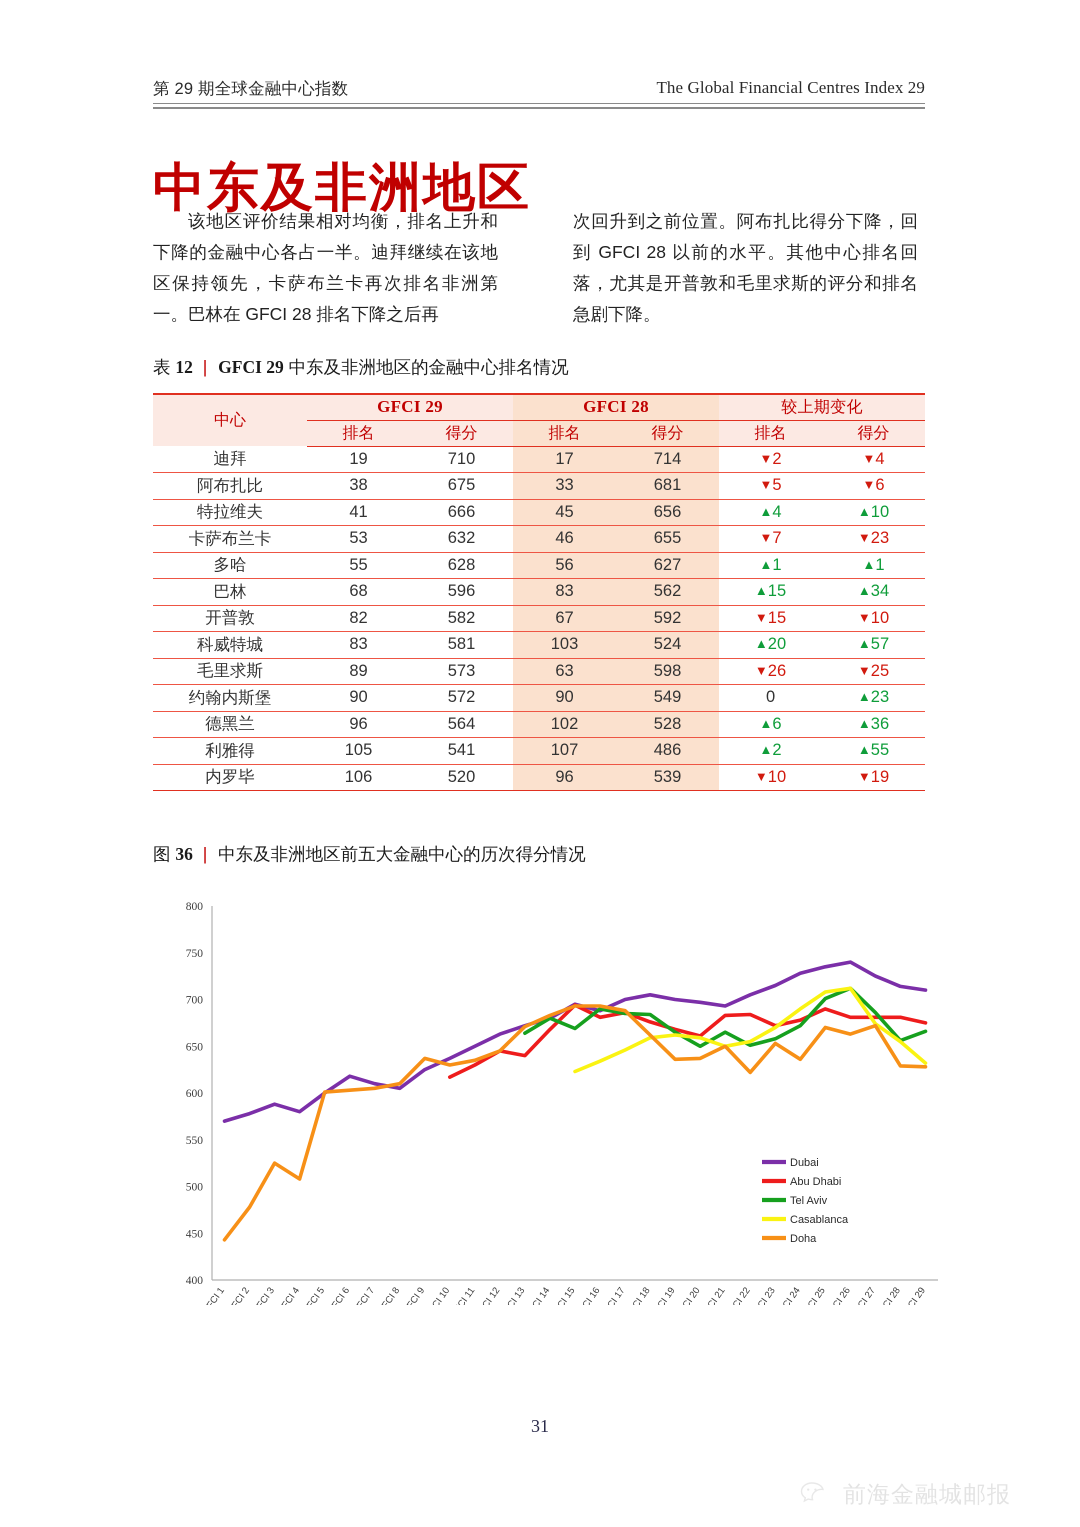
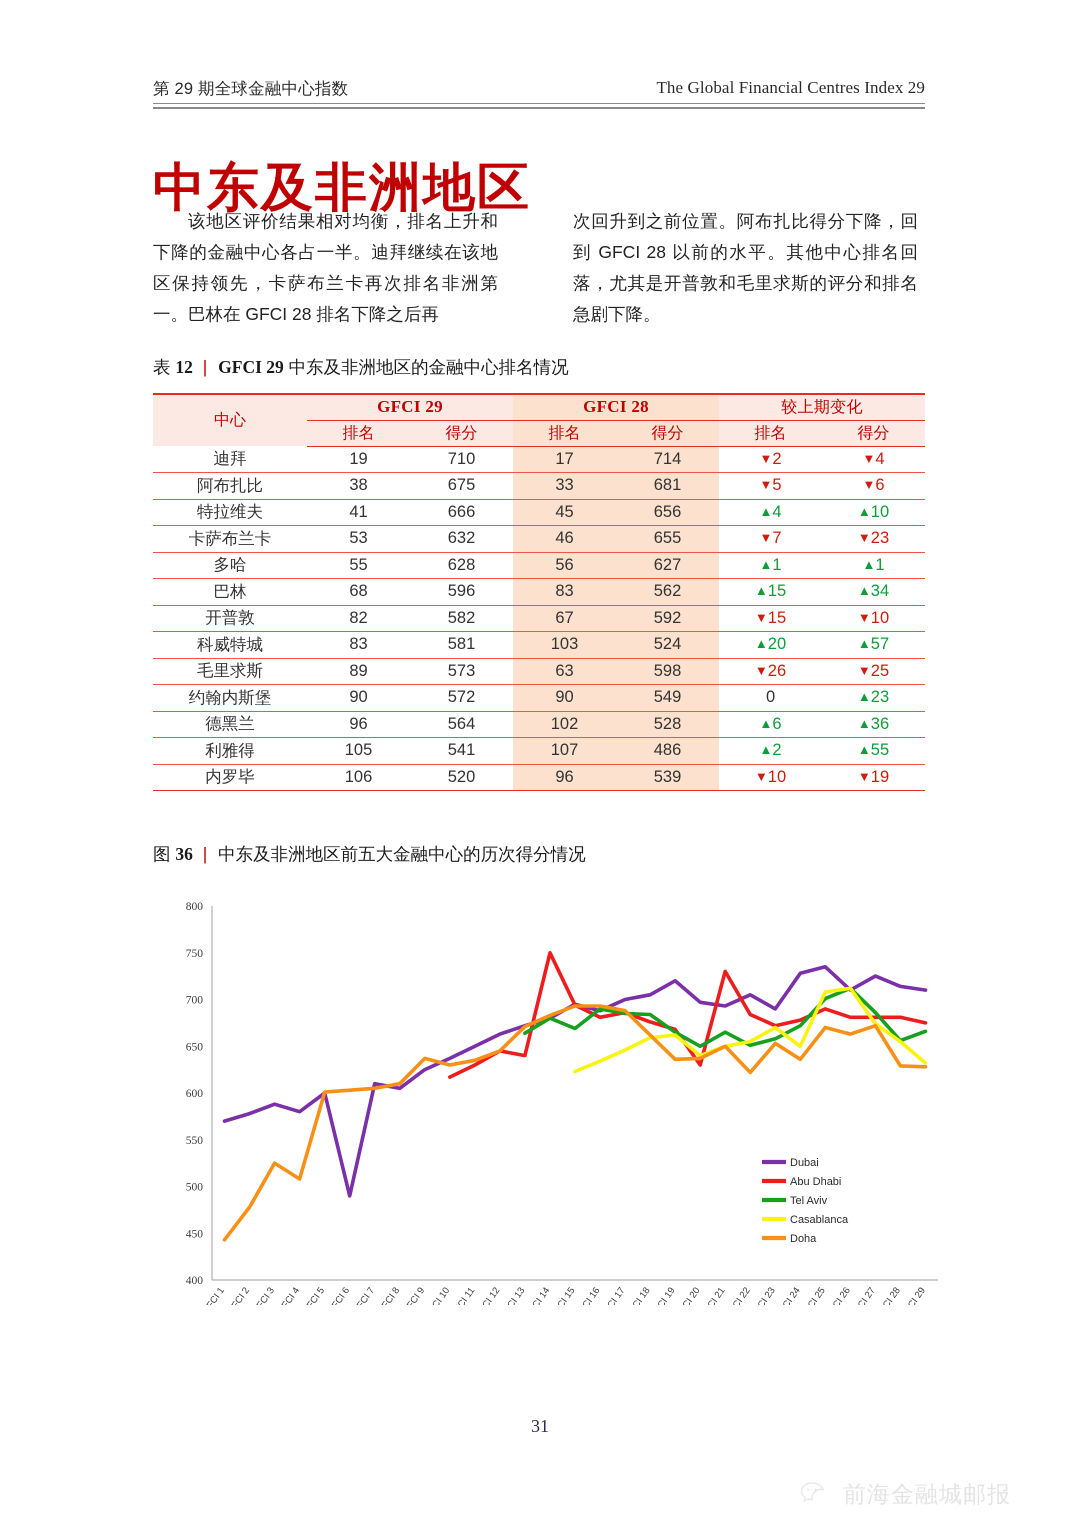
Dubai/GFCI 6: 620 -> 490
Abu Dhabi/GFCI 14: 670 -> 750
Dubai/GFCI 19: 700 -> 720
Abu Dhabi/GFCI 20: 660 -> 630
Casablanca/GFCI 20: 660 -> 640
Abu Dhabi/GFCI 21: 680 -> 730
Dubai/GFCI 23: 720 -> 690
Casablanca/GFCI 24: 690 -> 650
Dubai/GFCI 26: 740 -> 710
